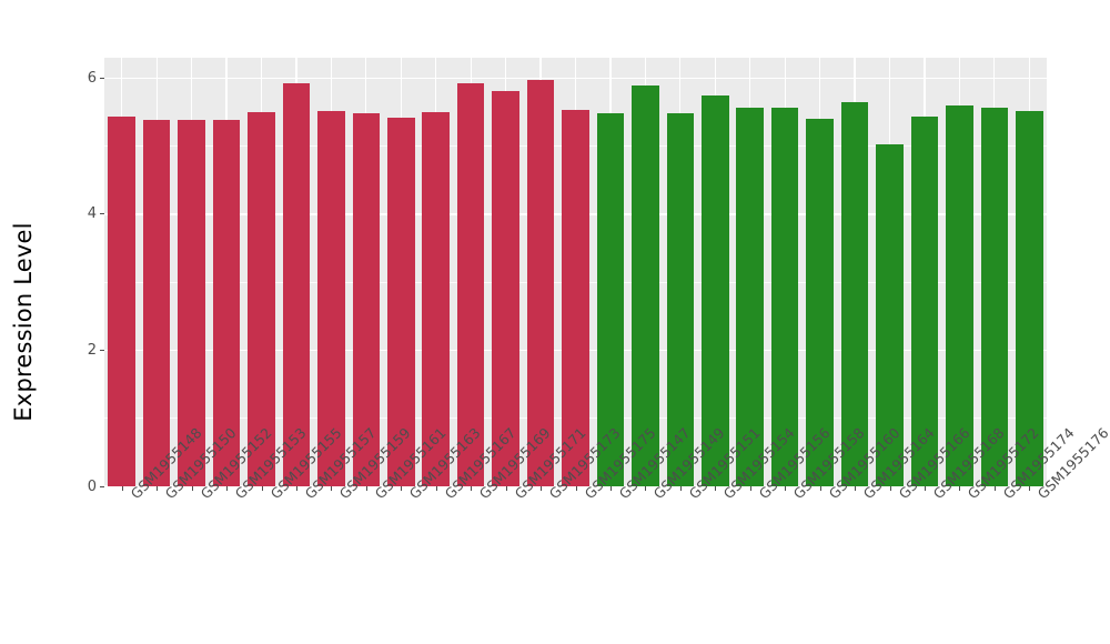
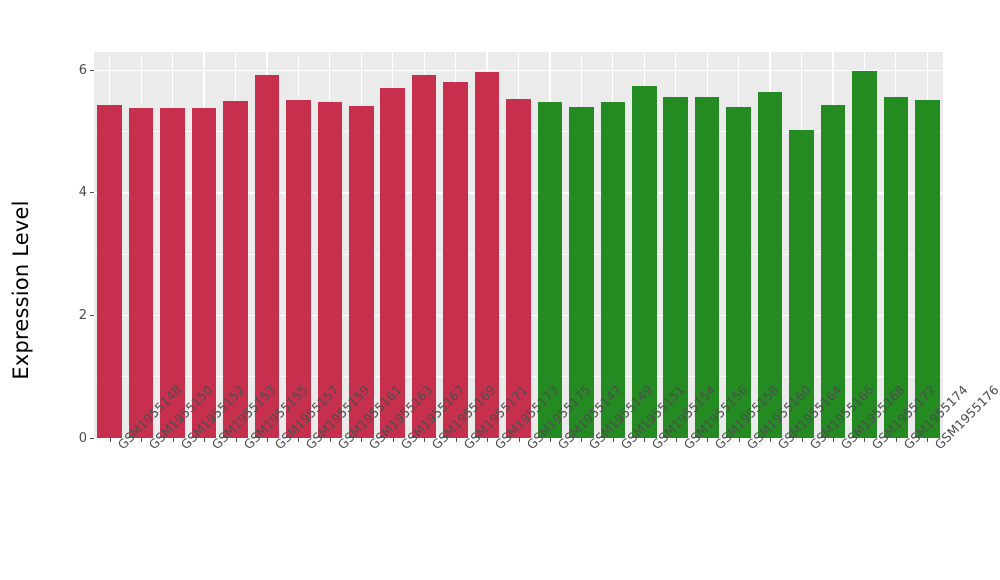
GSM1955167: 5.5 -> 5.7
GSM1955149: 5.9 -> 5.4
GSM1955172: 5.6 -> 6.0
